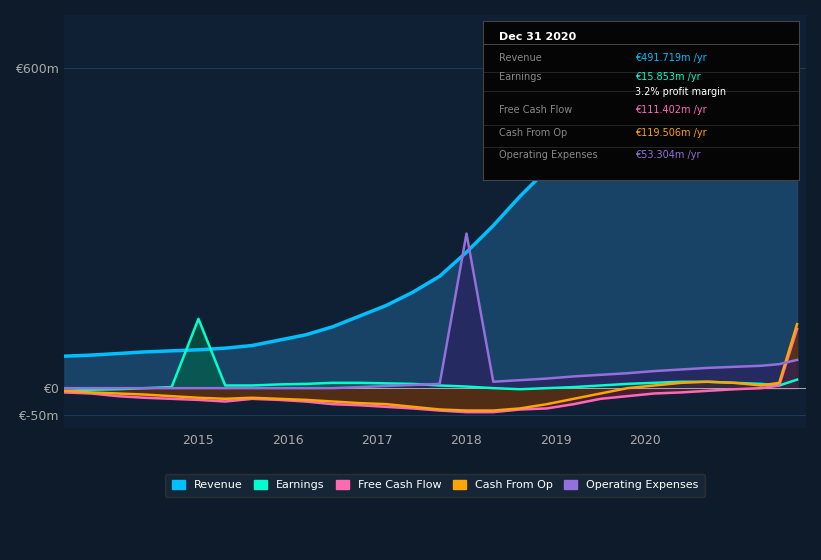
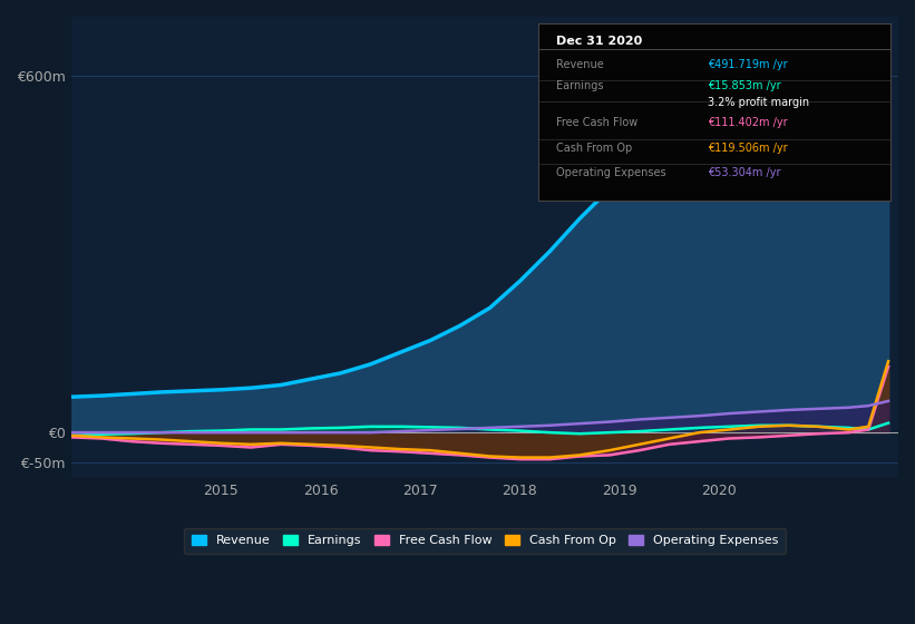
Earnings/2015: €130m -> €3m
Operating Expenses/2018: €290m -> €10m
